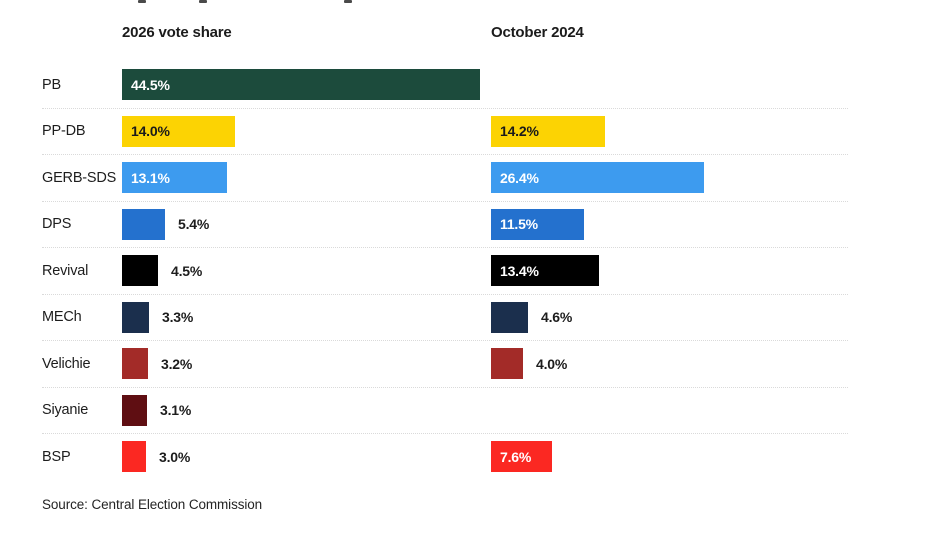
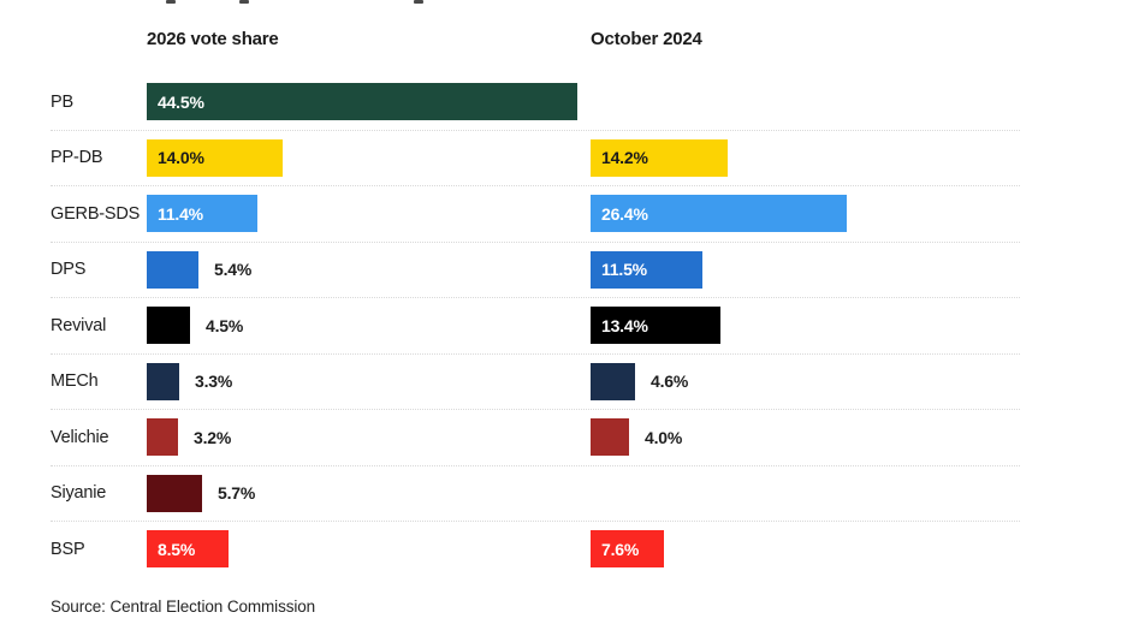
2026 vote share/GERB-SDS: 13.1% -> 11.4%
2026 vote share/Siyanie: 3.1% -> 5.7%
2026 vote share/BSP: 3.0% -> 8.5%
